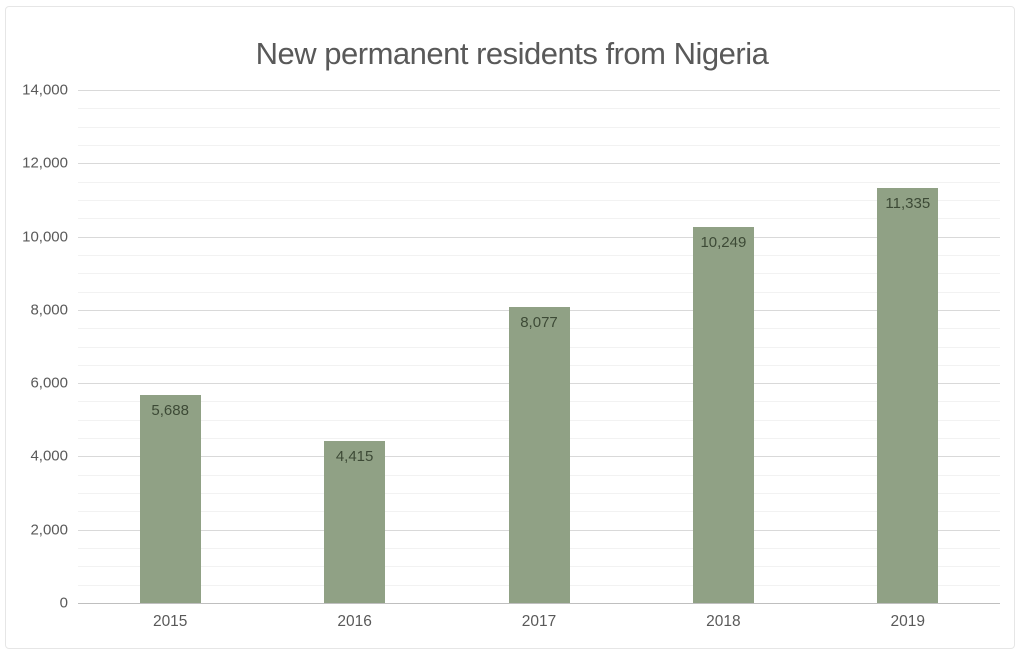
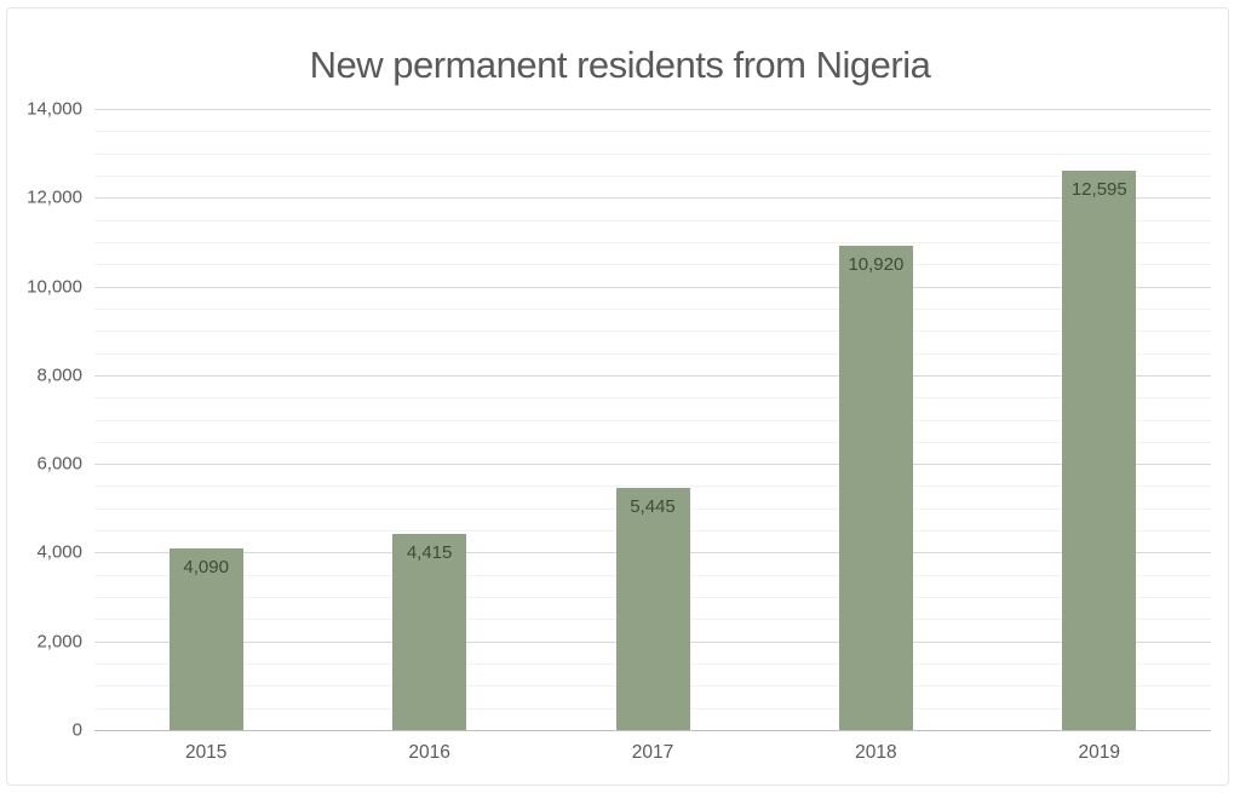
2015: 5,688 -> 4,090
2017: 8,077 -> 5,445
2018: 10,249 -> 10,920
2019: 11,335 -> 12,595
